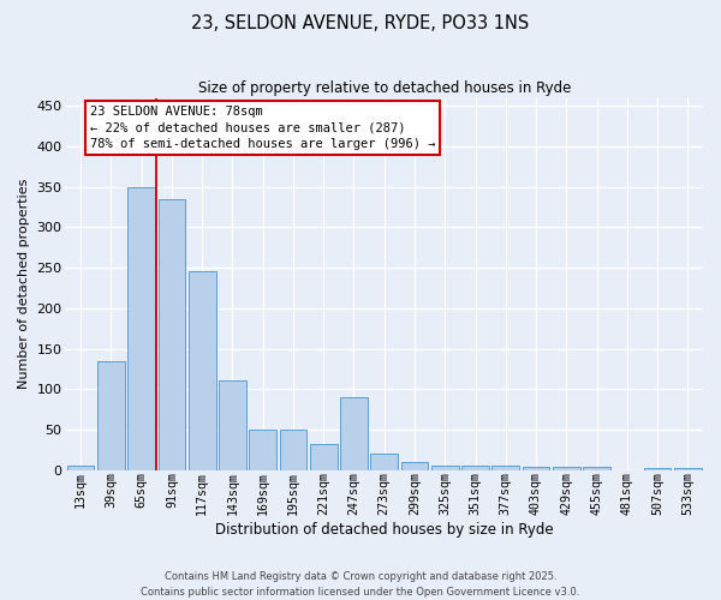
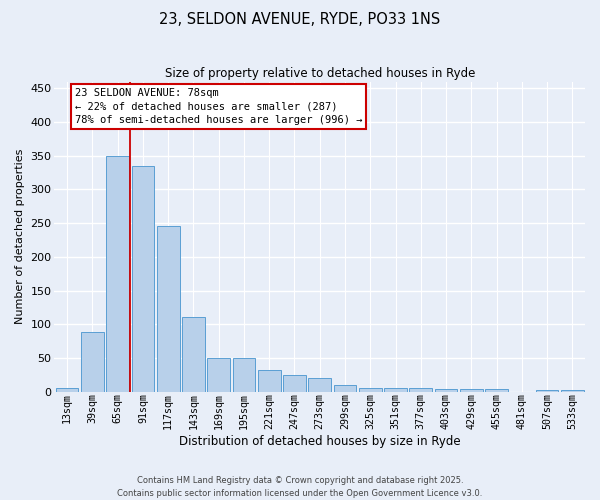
39sqm: 134 -> 89
247sqm: 90 -> 25
